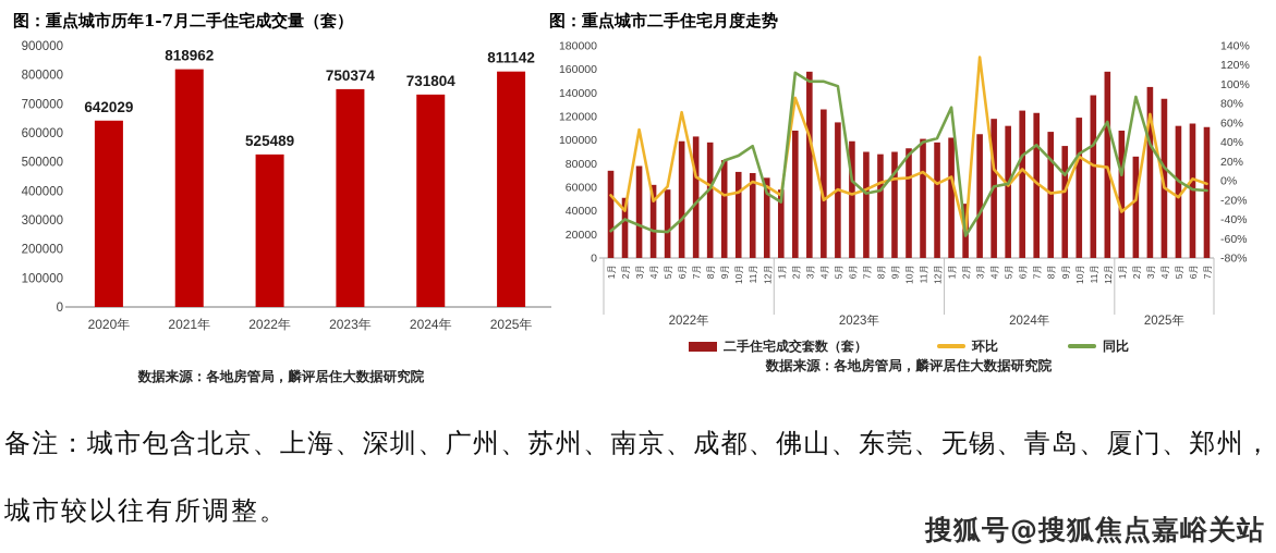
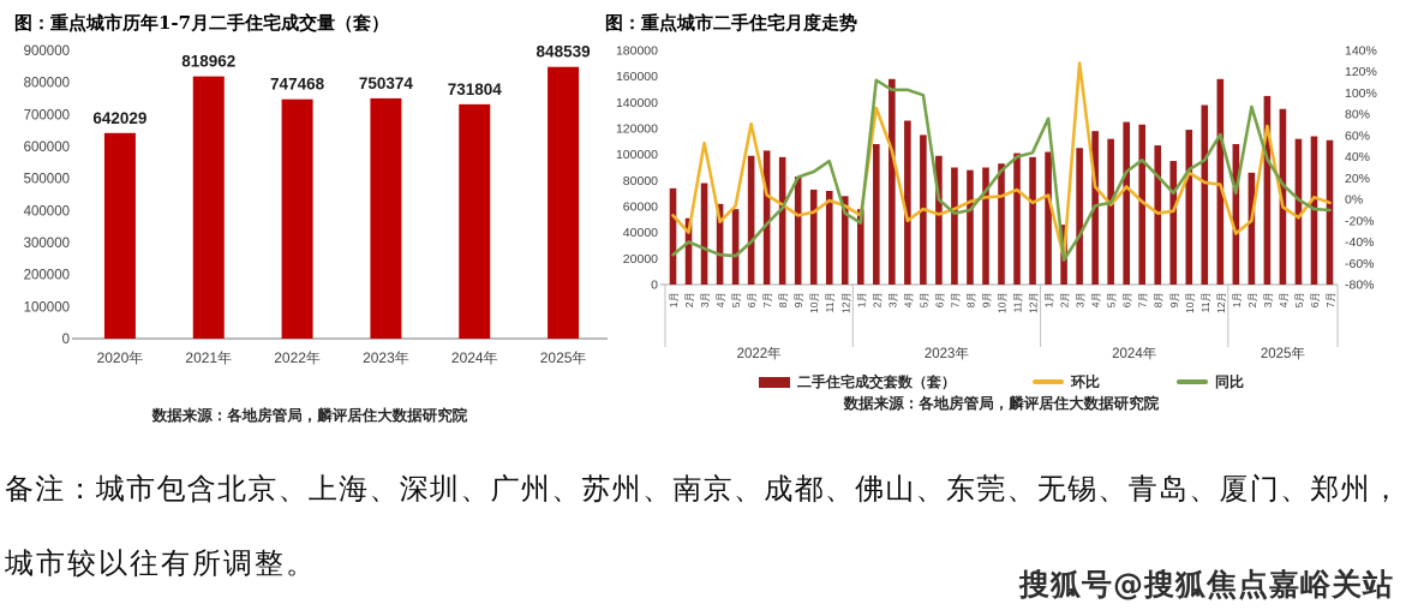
图：重点城市历年1-7月二手住宅成交量（套）/2022年: 525489 -> 747468
图：重点城市历年1-7月二手住宅成交量（套）/2025年: 811142 -> 848539
